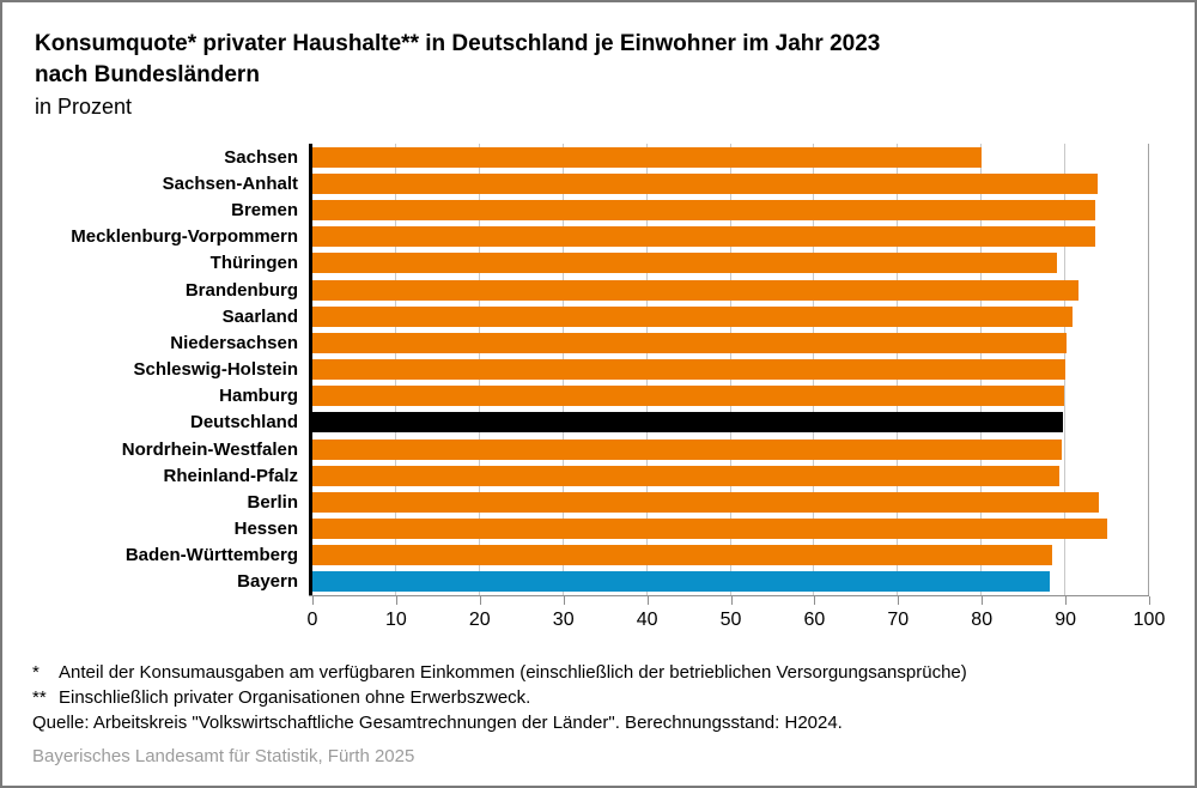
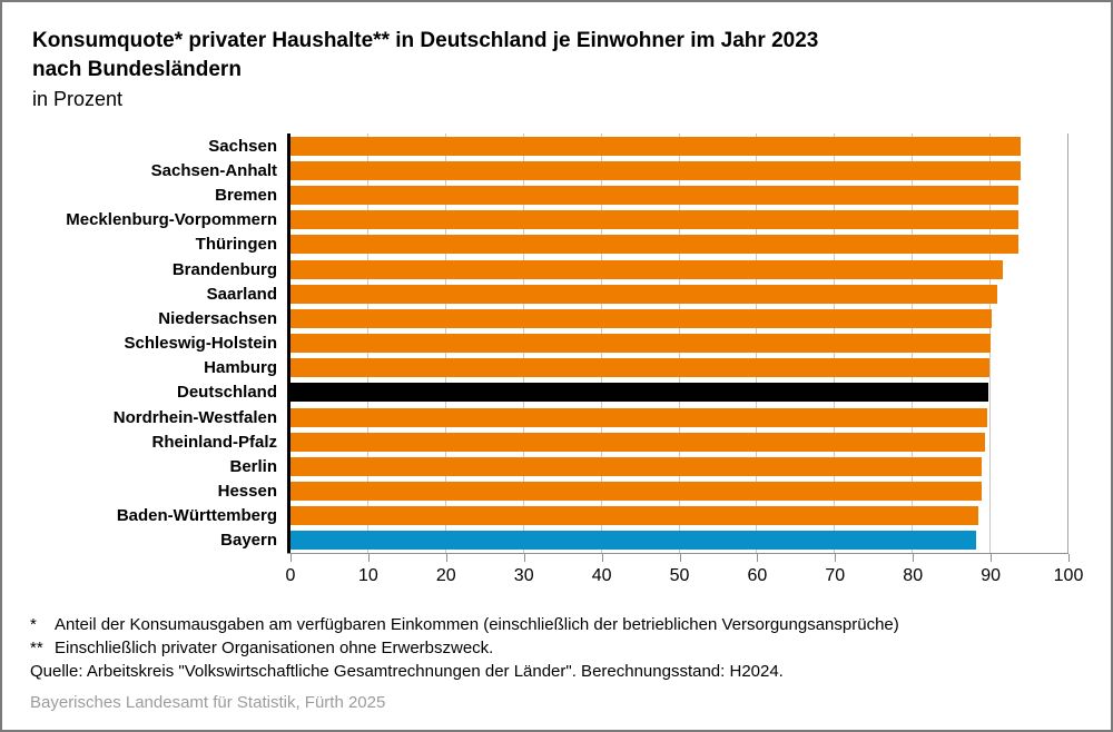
Sachsen: 80 -> 94
Thüringen: 89 -> 94
Berlin: 94 -> 89
Hessen: 95 -> 89
